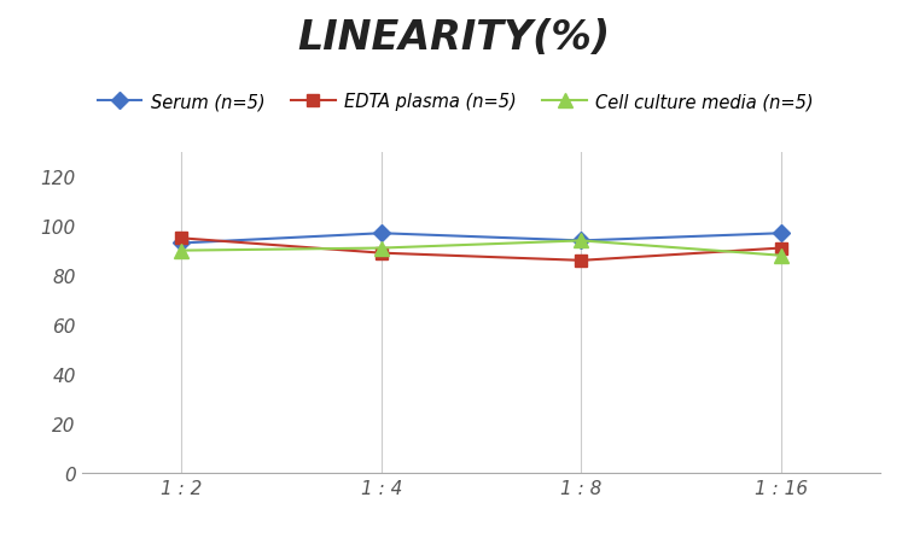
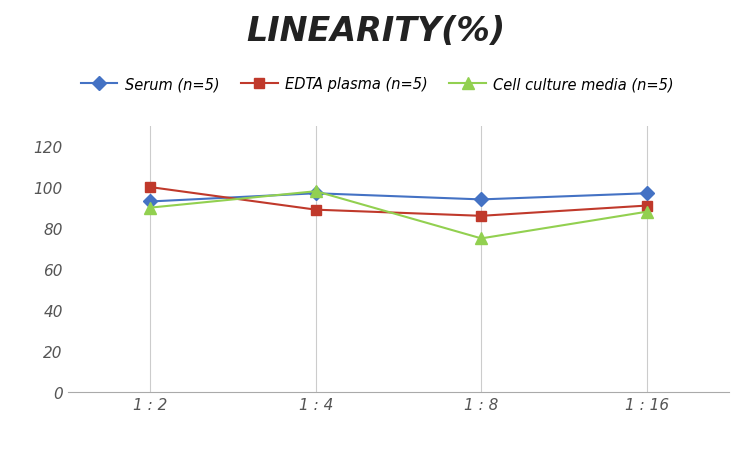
EDTA plasma (n=5)/1 : 2: 95 -> 100
Cell culture media (n=5)/1 : 4: 91 -> 98
Cell culture media (n=5)/1 : 8: 94 -> 75
